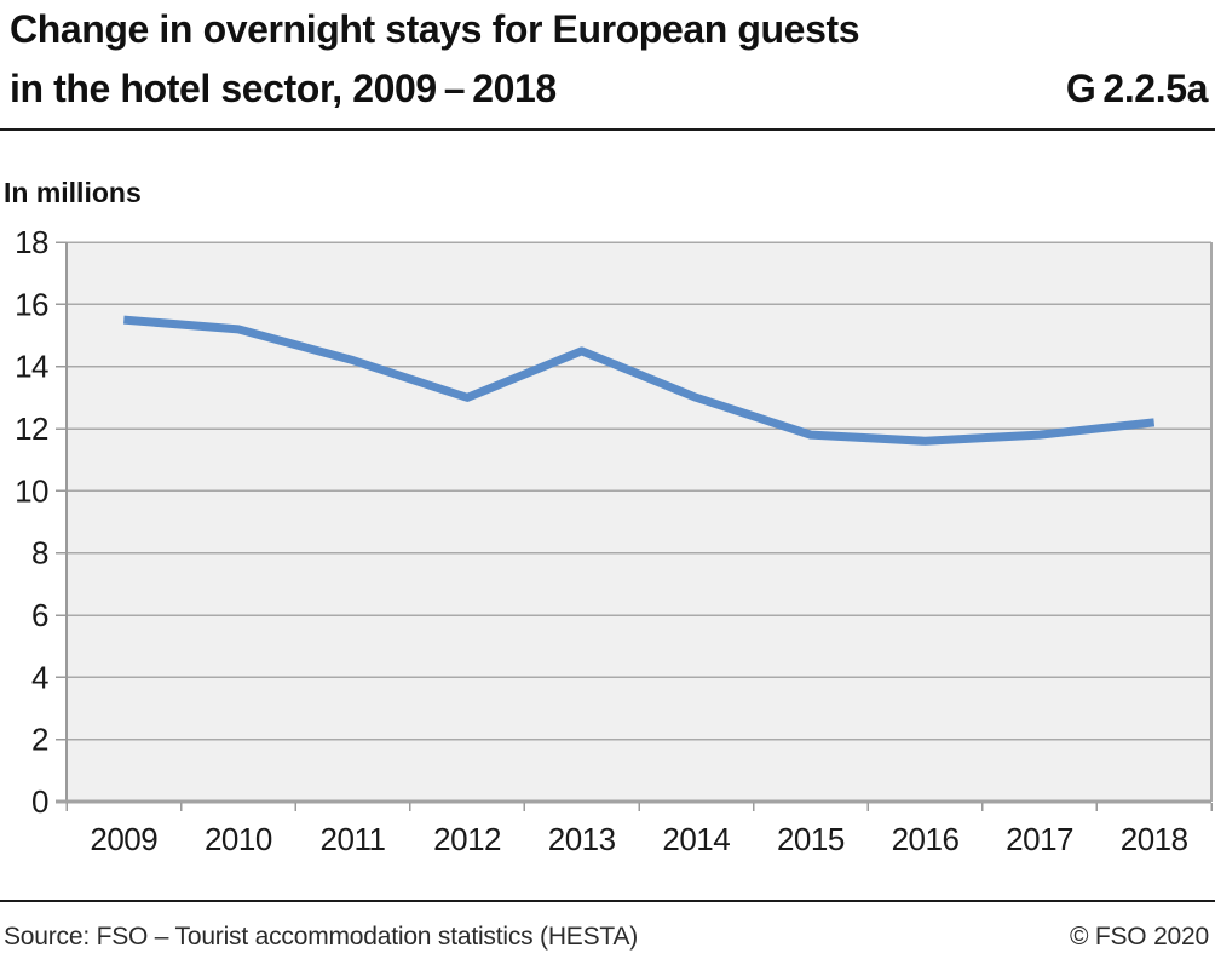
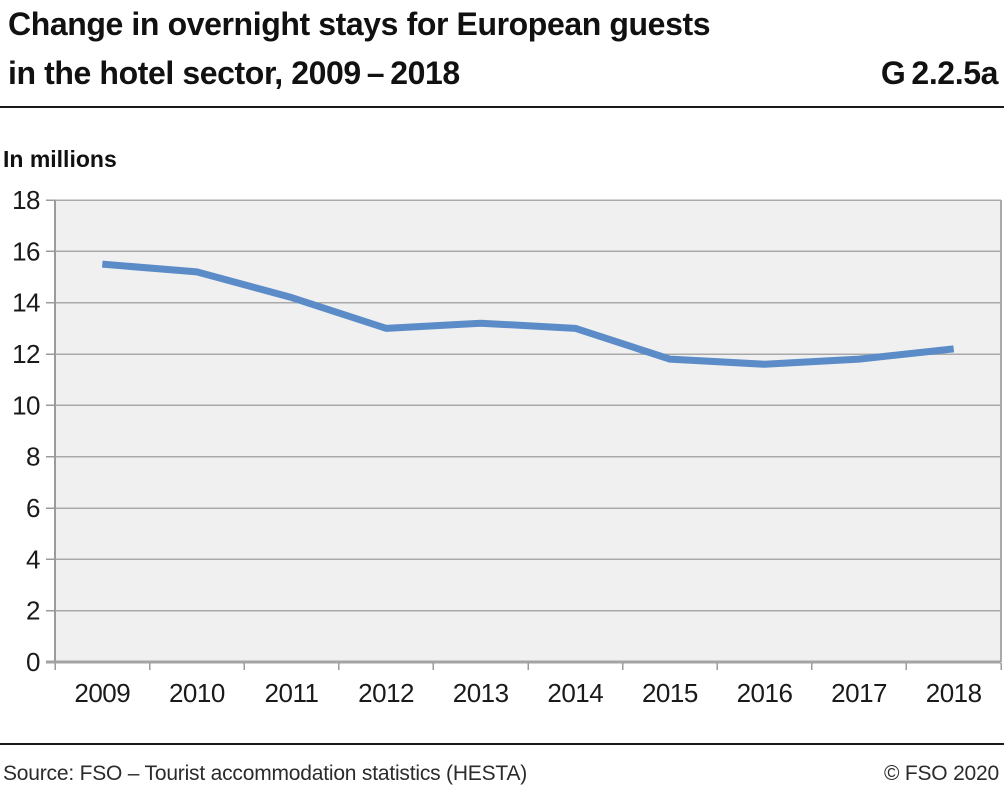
2013: 14.5 -> 13.2
